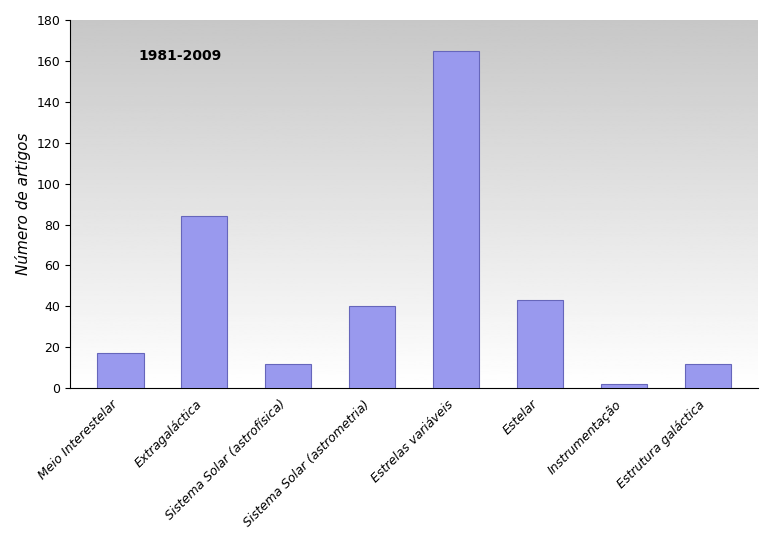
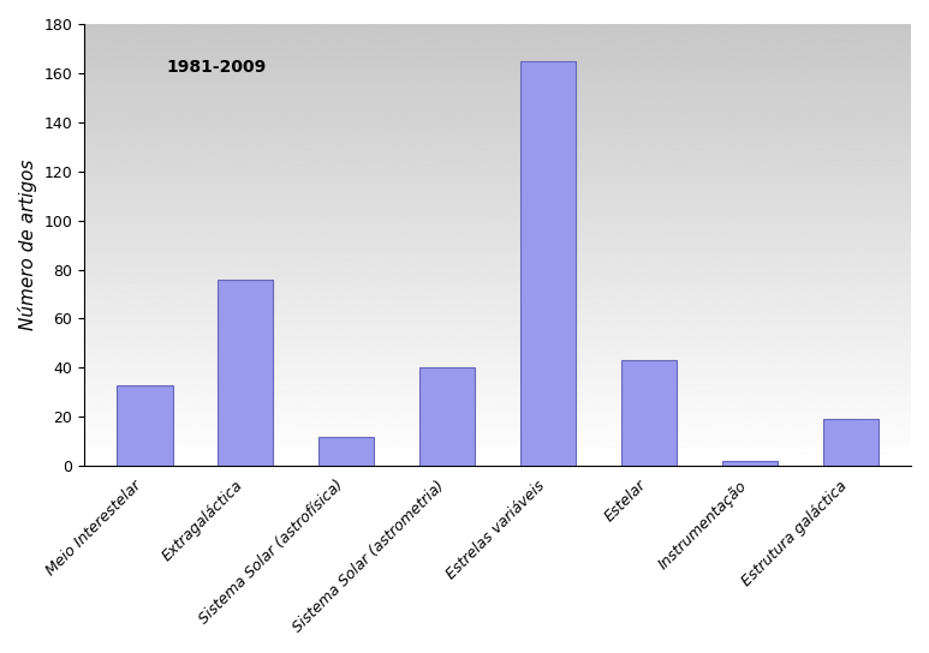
Meio Interestelar: 17 -> 33
Extragaláctica: 84 -> 76
Estrutura galáctica: 12 -> 19
